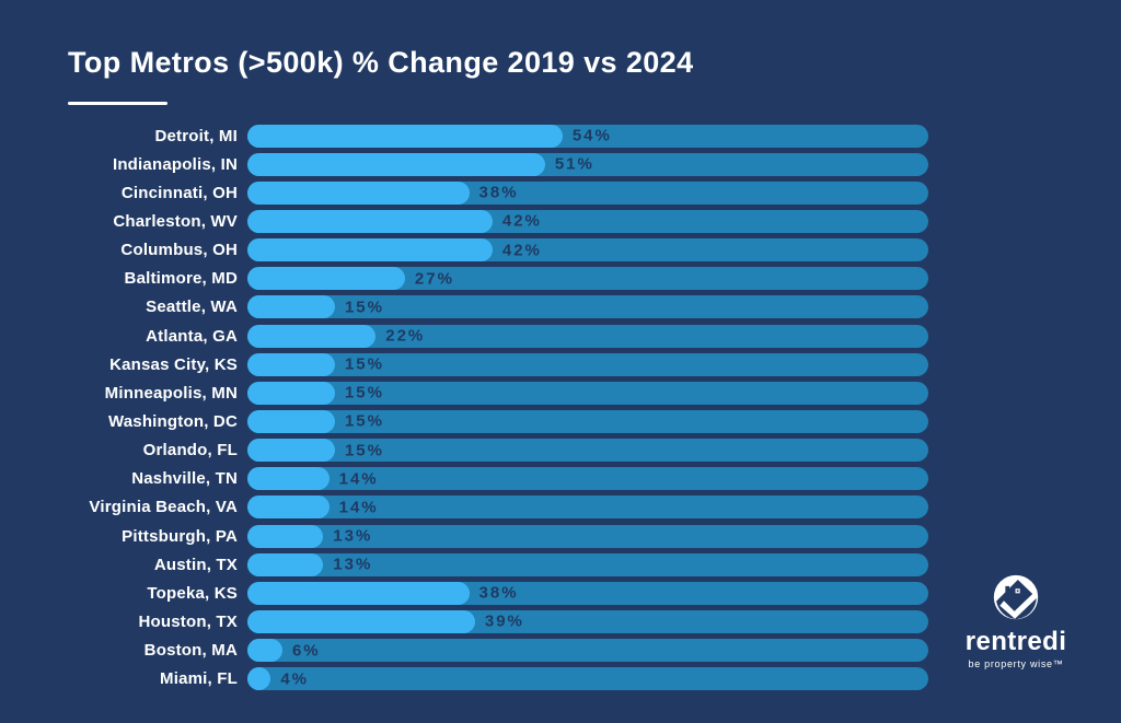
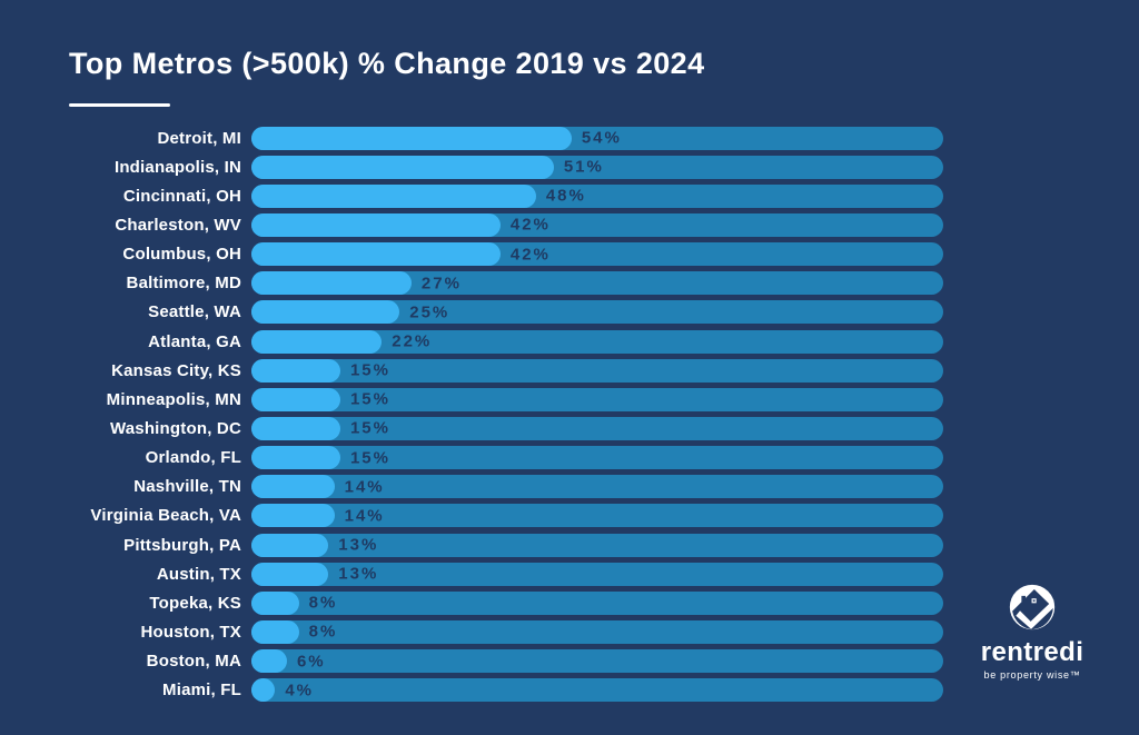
Cincinnati, OH: 38% -> 48%
Seattle, WA: 15% -> 25%
Topeka, KS: 38% -> 8%
Houston, TX: 39% -> 8%
